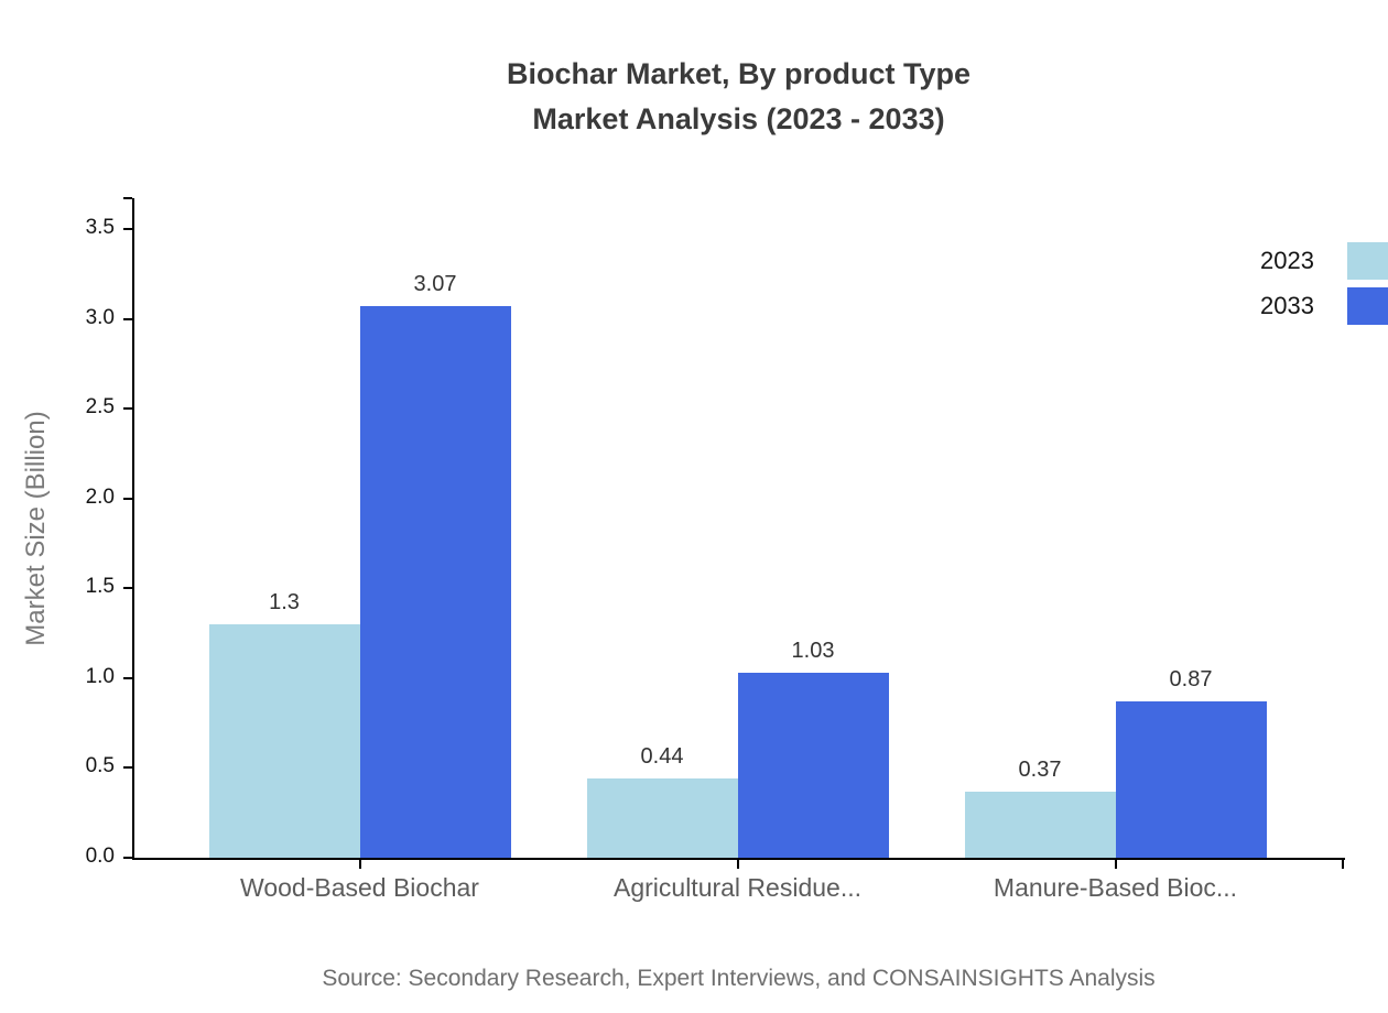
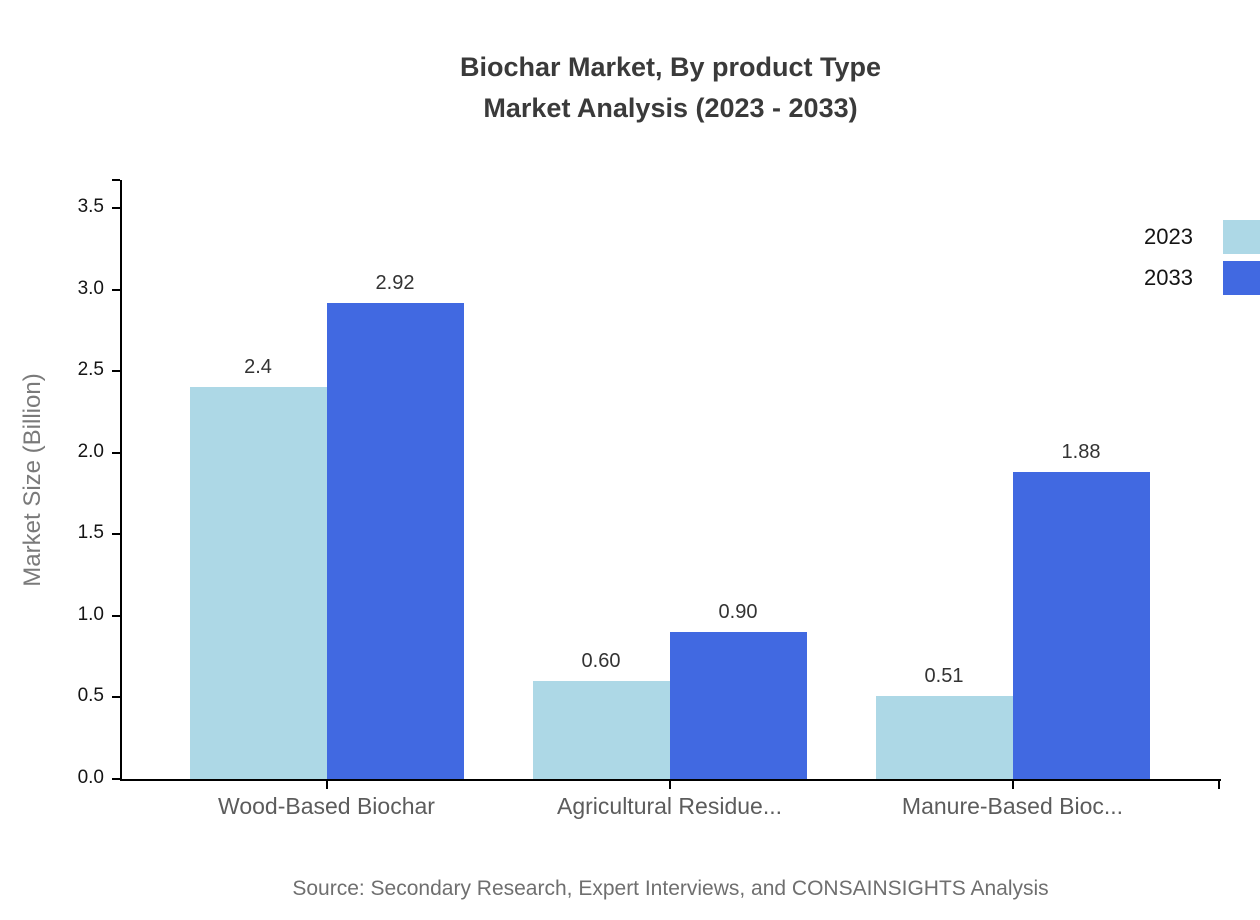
2023/Wood-Based Biochar: 1.3 -> 2.4
2033/Wood-Based Biochar: 3.07 -> 2.92
2023/Agricultural Residue...: 0.44 -> 0.60
2033/Agricultural Residue...: 1.03 -> 0.90
2023/Manure-Based Bioc...: 0.37 -> 0.51
2033/Manure-Based Bioc...: 0.87 -> 1.88
